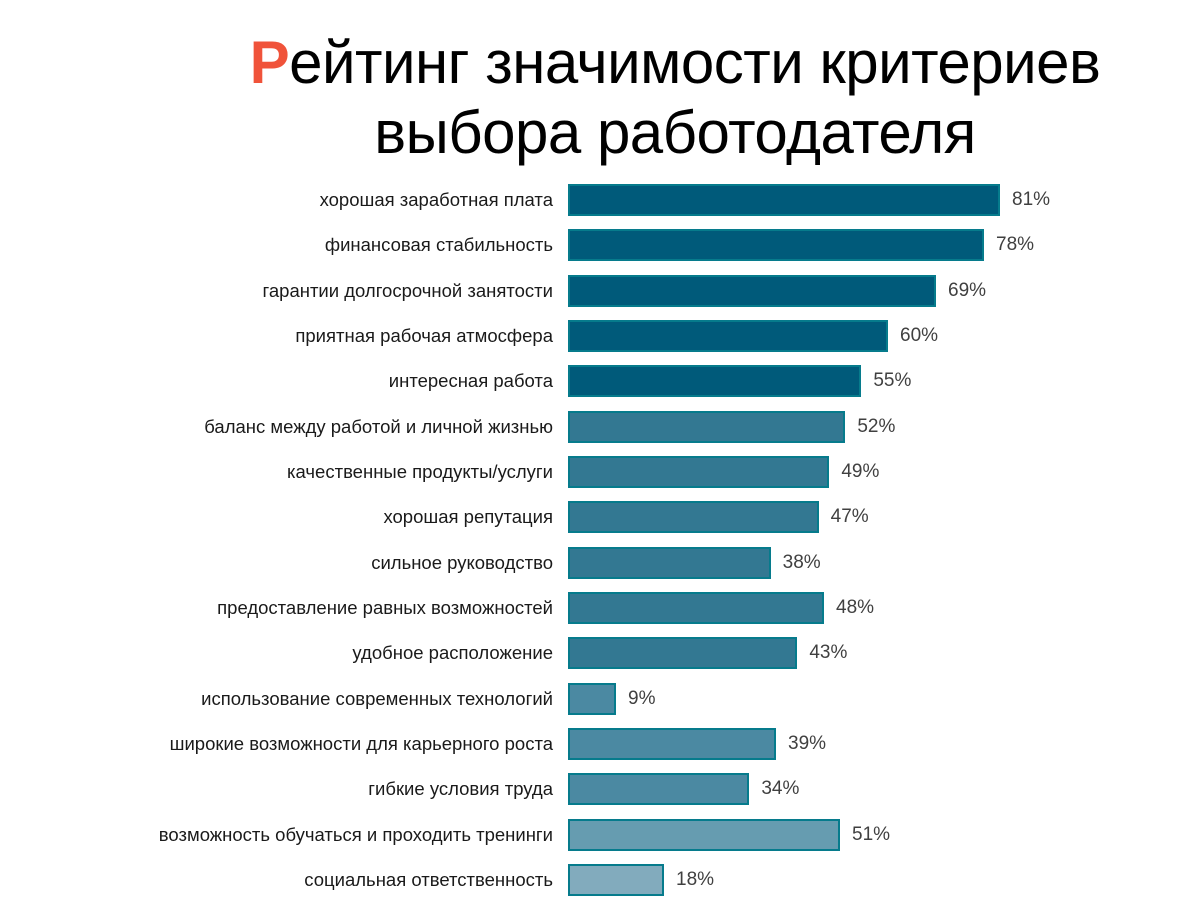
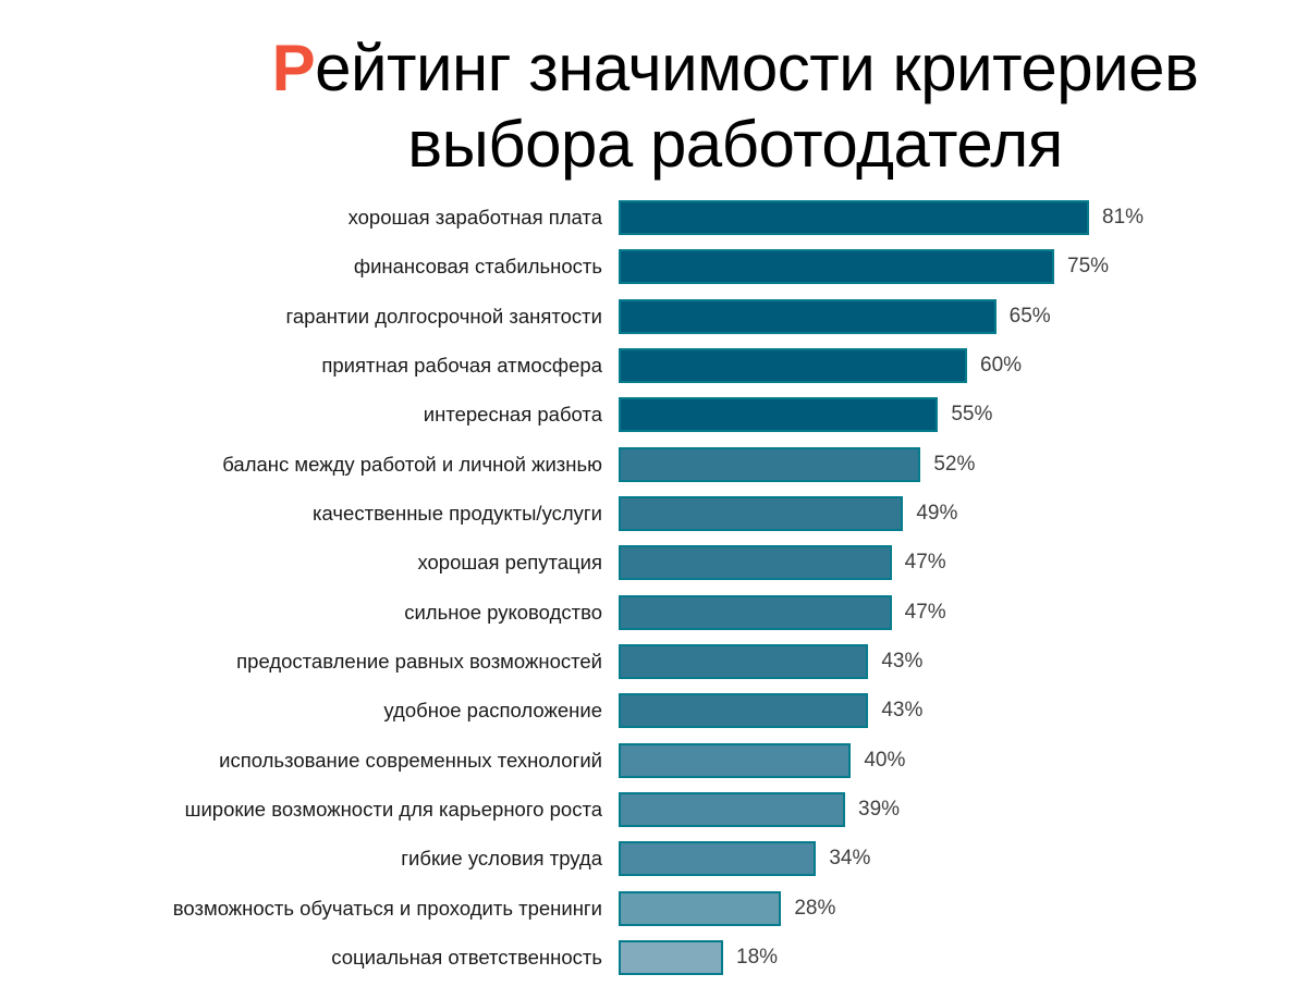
финансовая стабильность: 78% -> 75%
гарантии долгосрочной занятости: 69% -> 65%
сильное руководство: 38% -> 47%
предоставление равных возможностей: 48% -> 43%
использование современных технологий: 9% -> 40%
возможность обучаться и проходить тренинги: 51% -> 28%
